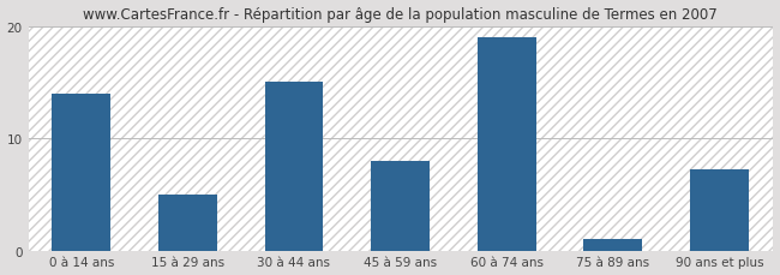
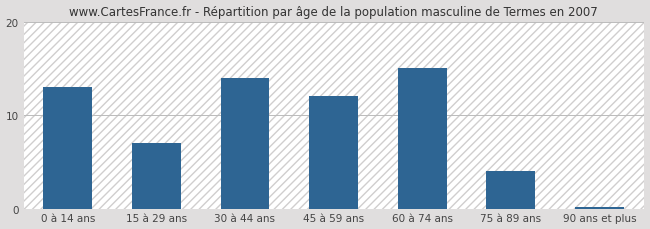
0 à 14 ans: 14.0 -> 13.0
15 à 29 ans: 5.0 -> 7.0
30 à 44 ans: 15.0 -> 14.0
45 à 59 ans: 8.0 -> 12.0
60 à 74 ans: 19.0 -> 15.0
75 à 89 ans: 1.0 -> 4.0
90 ans et plus: 7.2 -> 0.2
